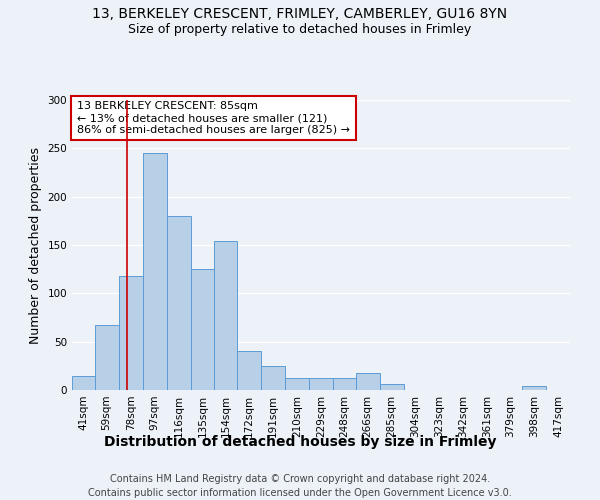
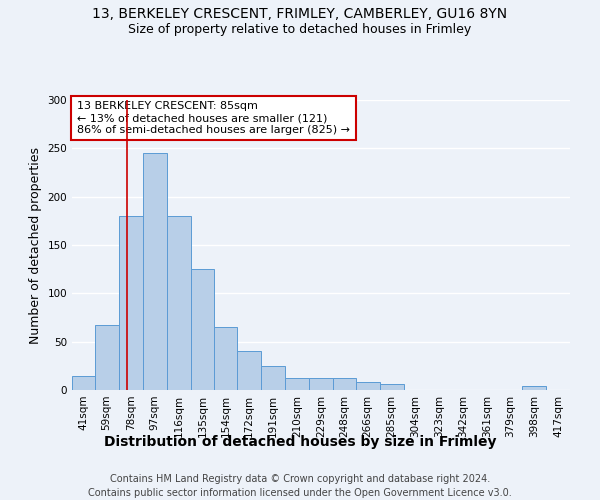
78sqm: 118 -> 180
154sqm: 154 -> 65
266sqm: 18 -> 8
